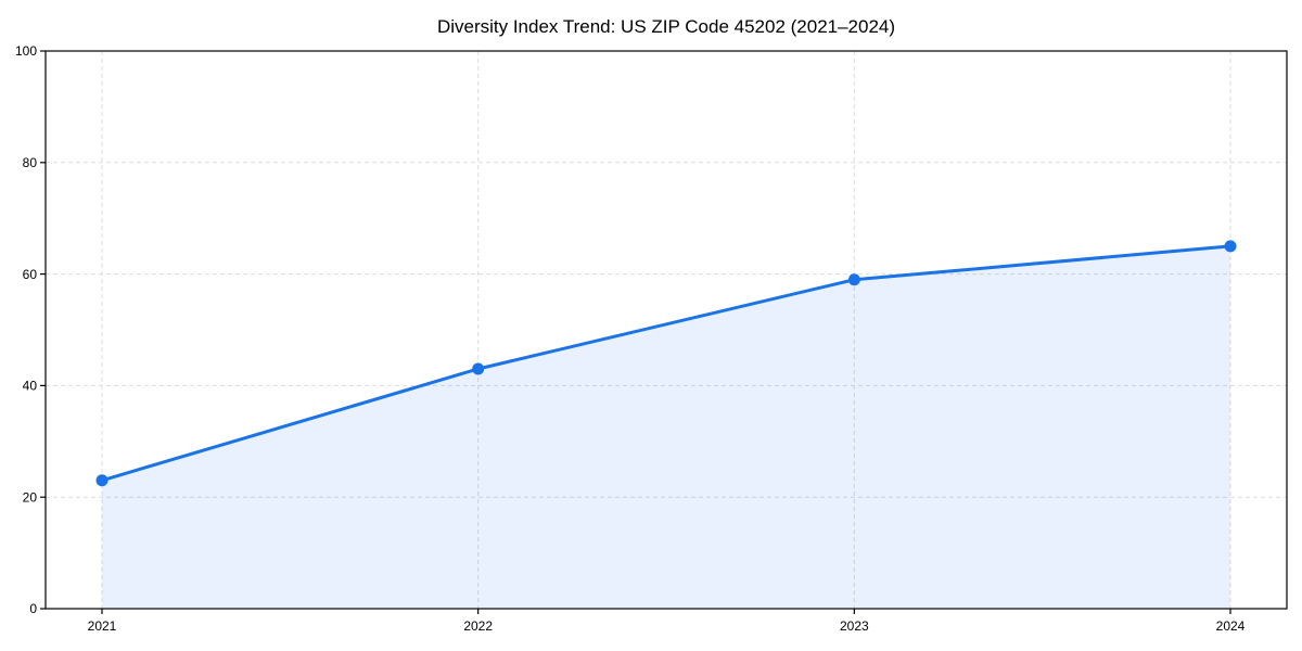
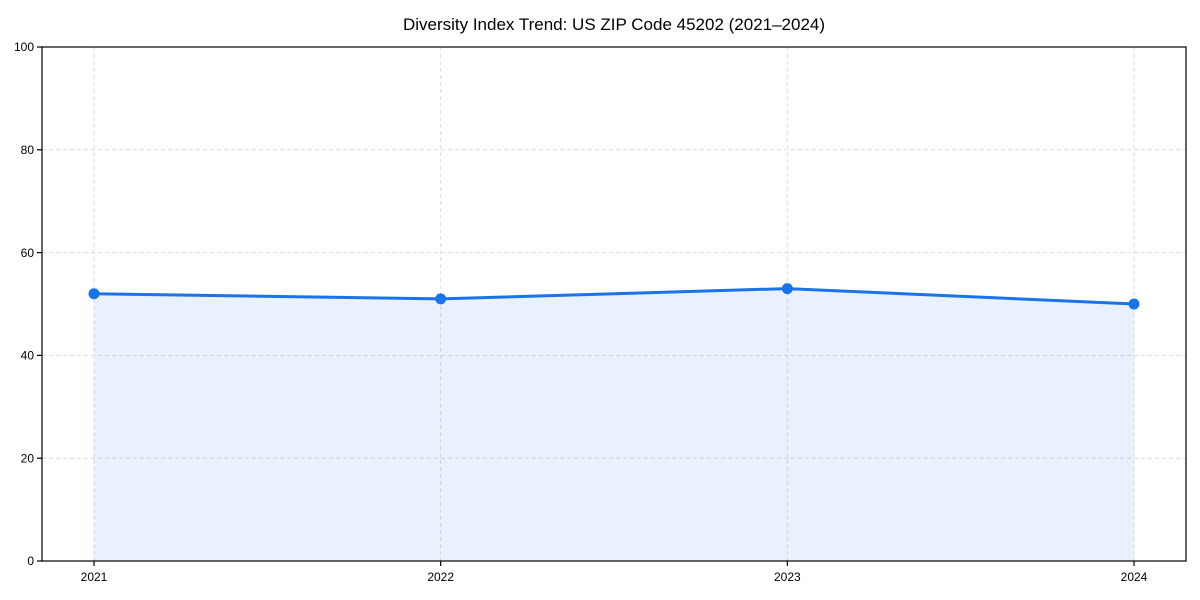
2021: 23 -> 52
2022: 43 -> 51
2023: 59 -> 53
2024: 65 -> 50
